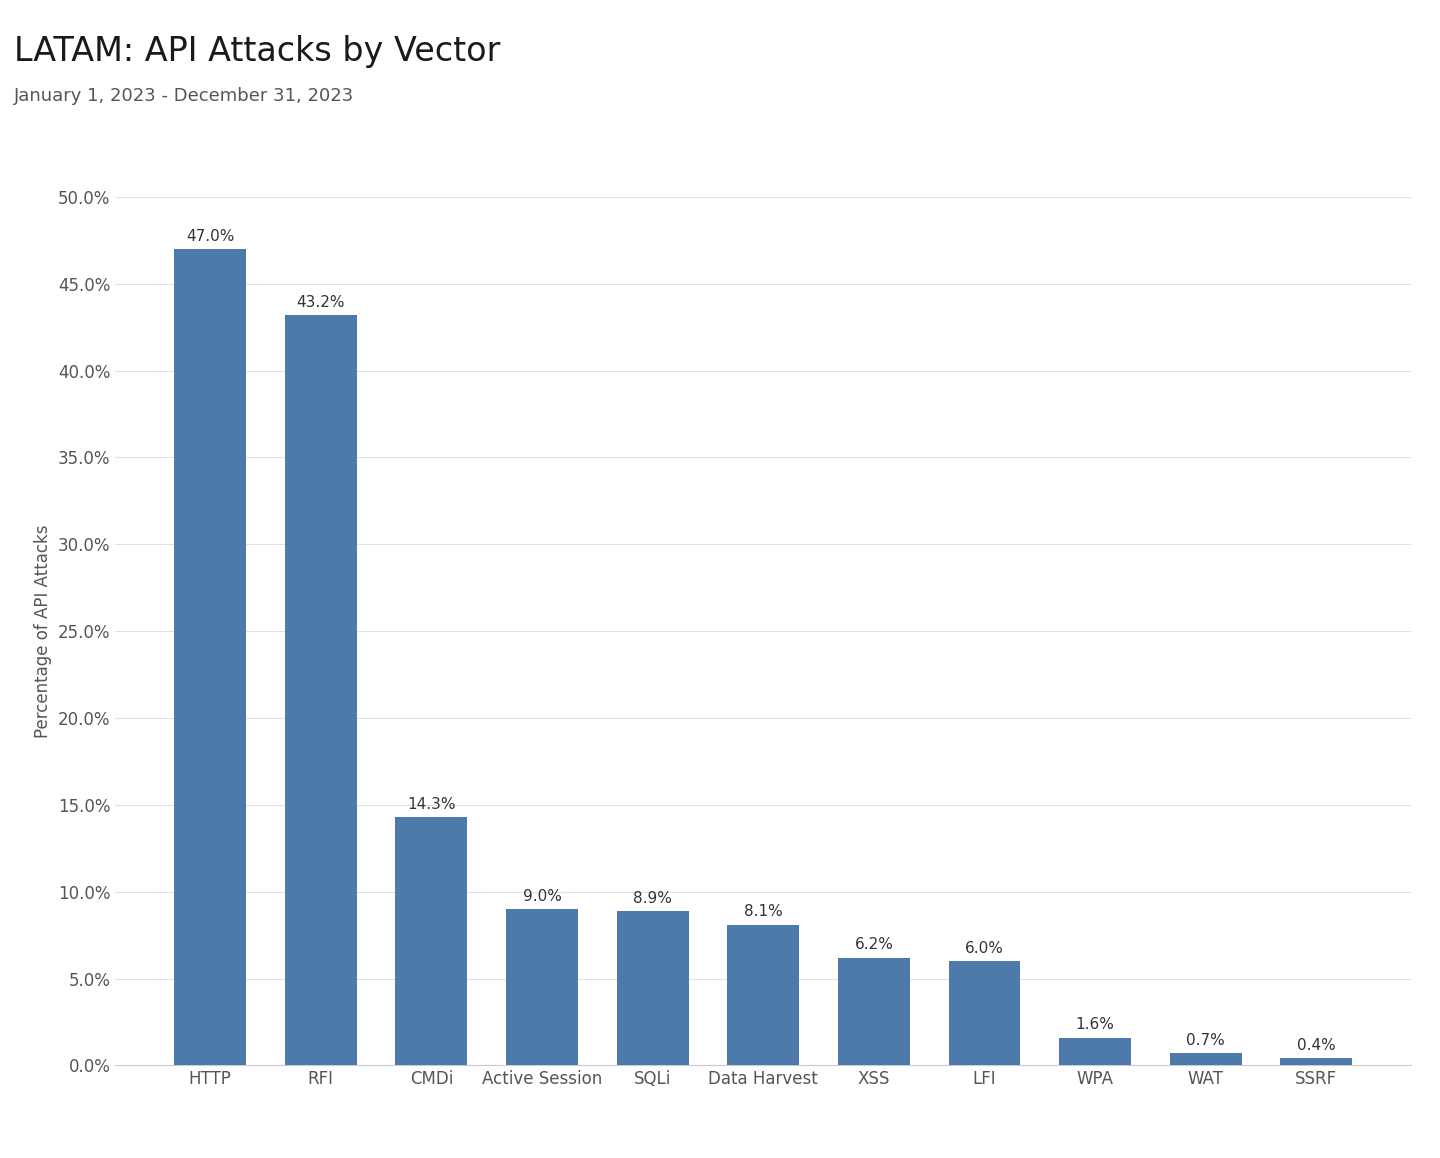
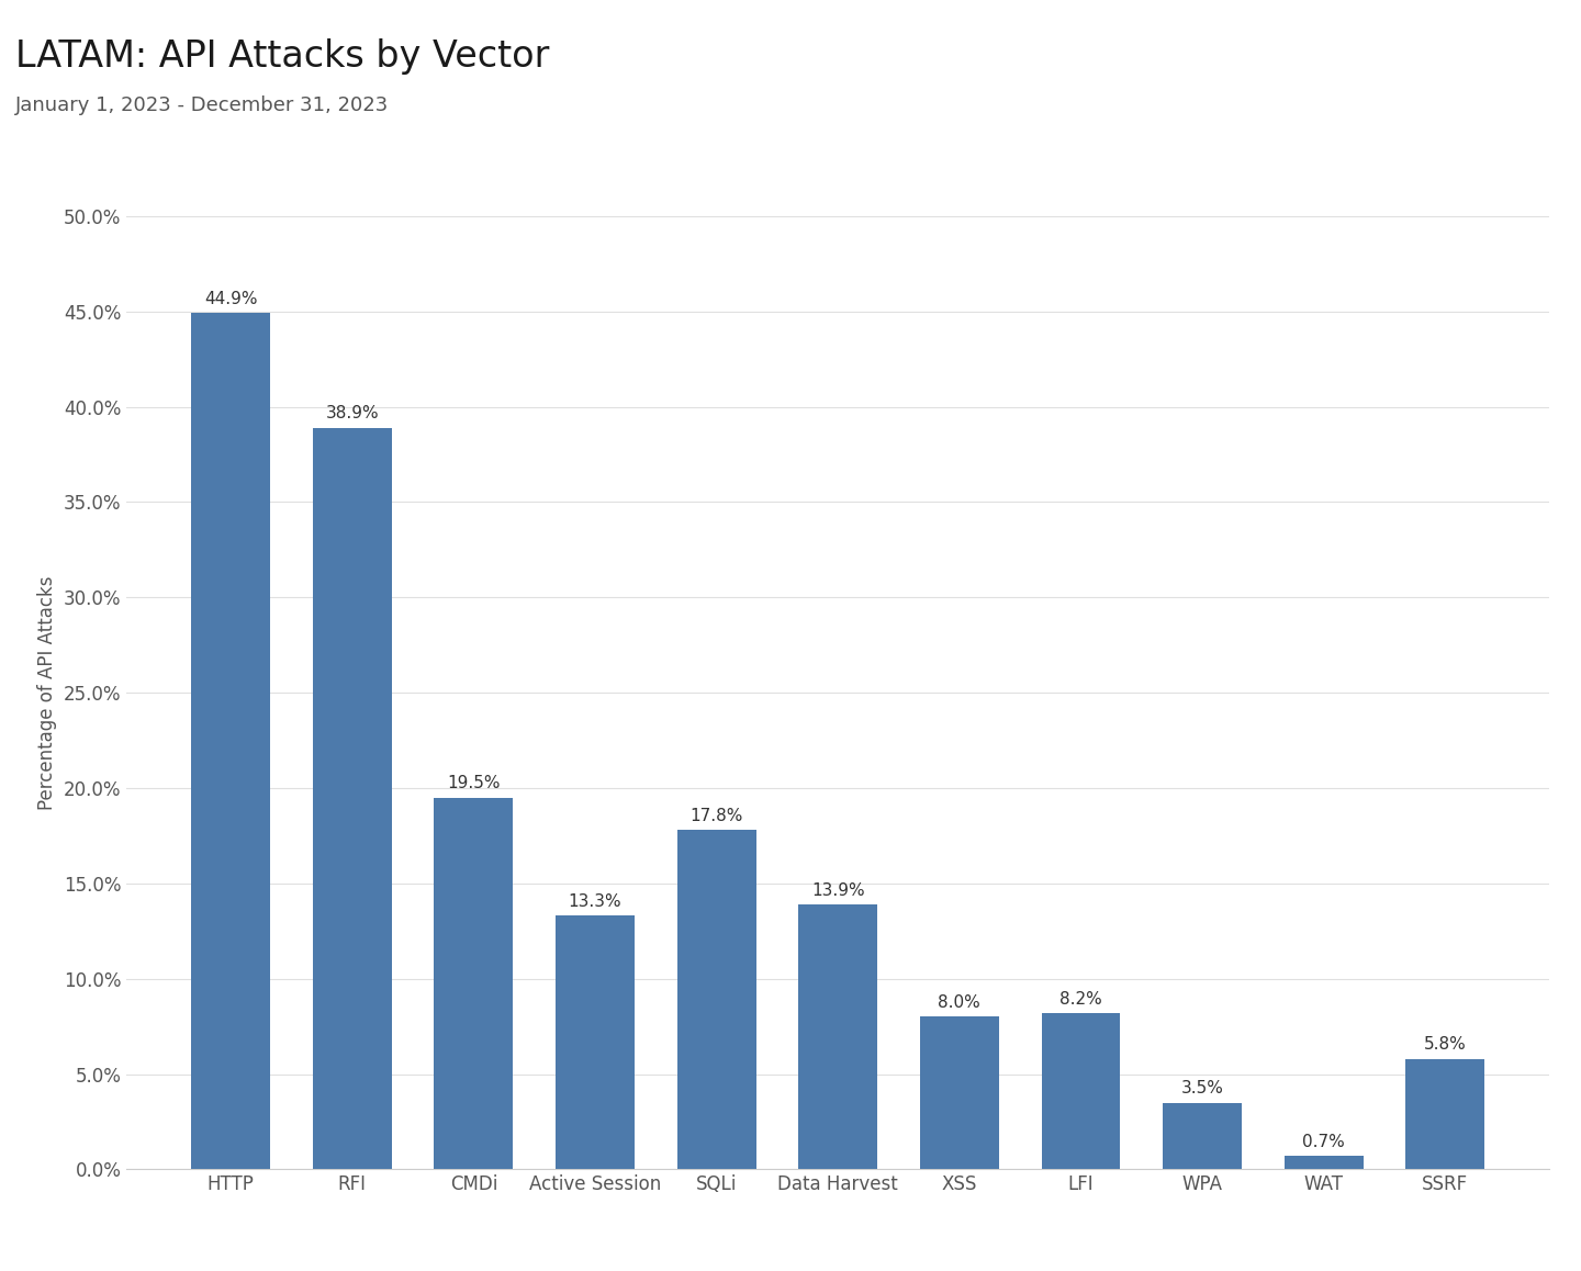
HTTP: 47.0% -> 44.9%
RFI: 43.2% -> 38.9%
CMDi: 14.3% -> 19.5%
Active Session: 9.0% -> 13.3%
SQLi: 8.9% -> 17.8%
Data Harvest: 8.1% -> 13.9%
XSS: 6.2% -> 8.0%
LFI: 6.0% -> 8.2%
WPA: 1.6% -> 3.5%
SSRF: 0.4% -> 5.8%
